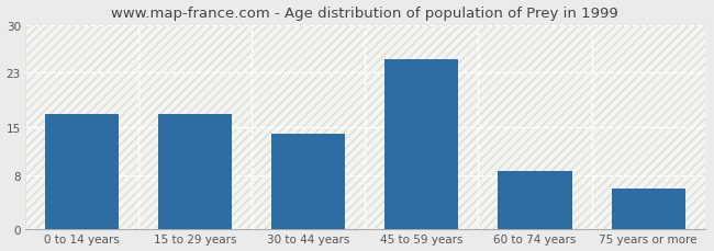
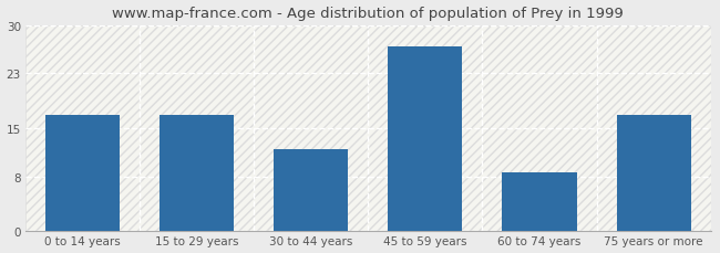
30 to 44 years: 14.0 -> 12.0
45 to 59 years: 25.0 -> 27.0
75 years or more: 6.0 -> 17.0
